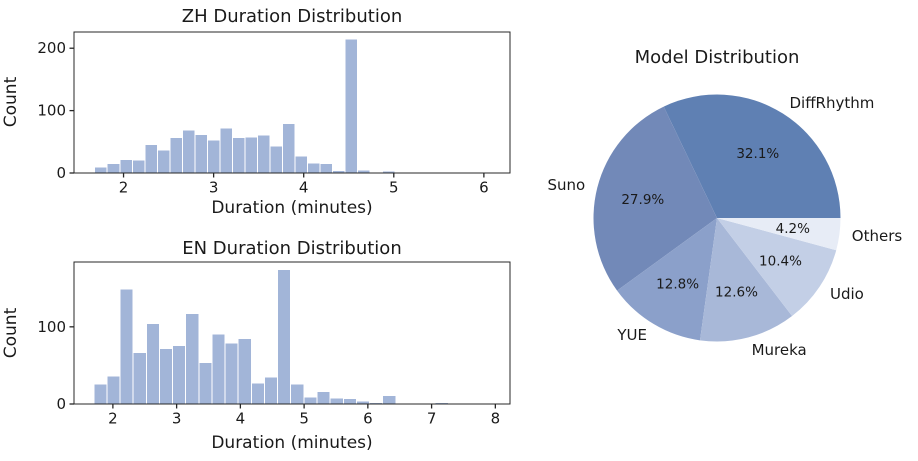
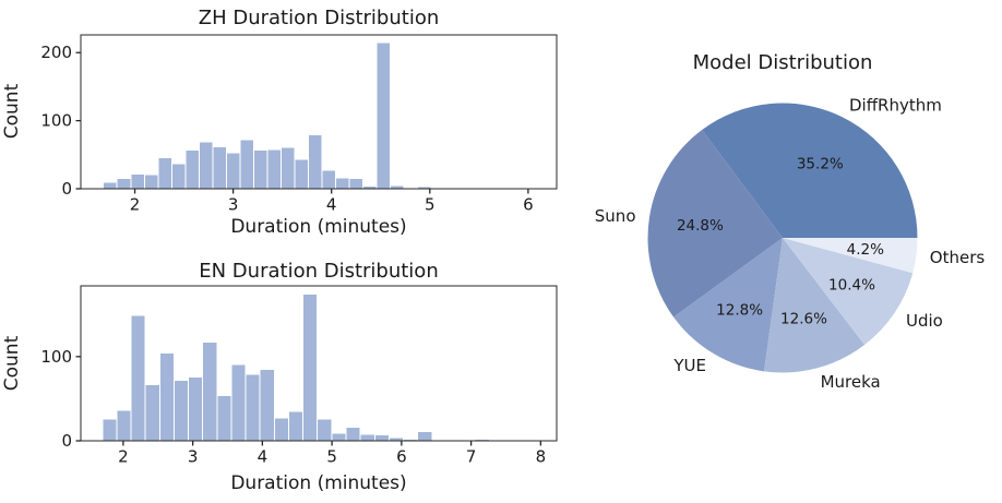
Model Distribution/DiffRhythm: 32.1% -> 35.2%
Model Distribution/Suno: 27.9% -> 24.8%
